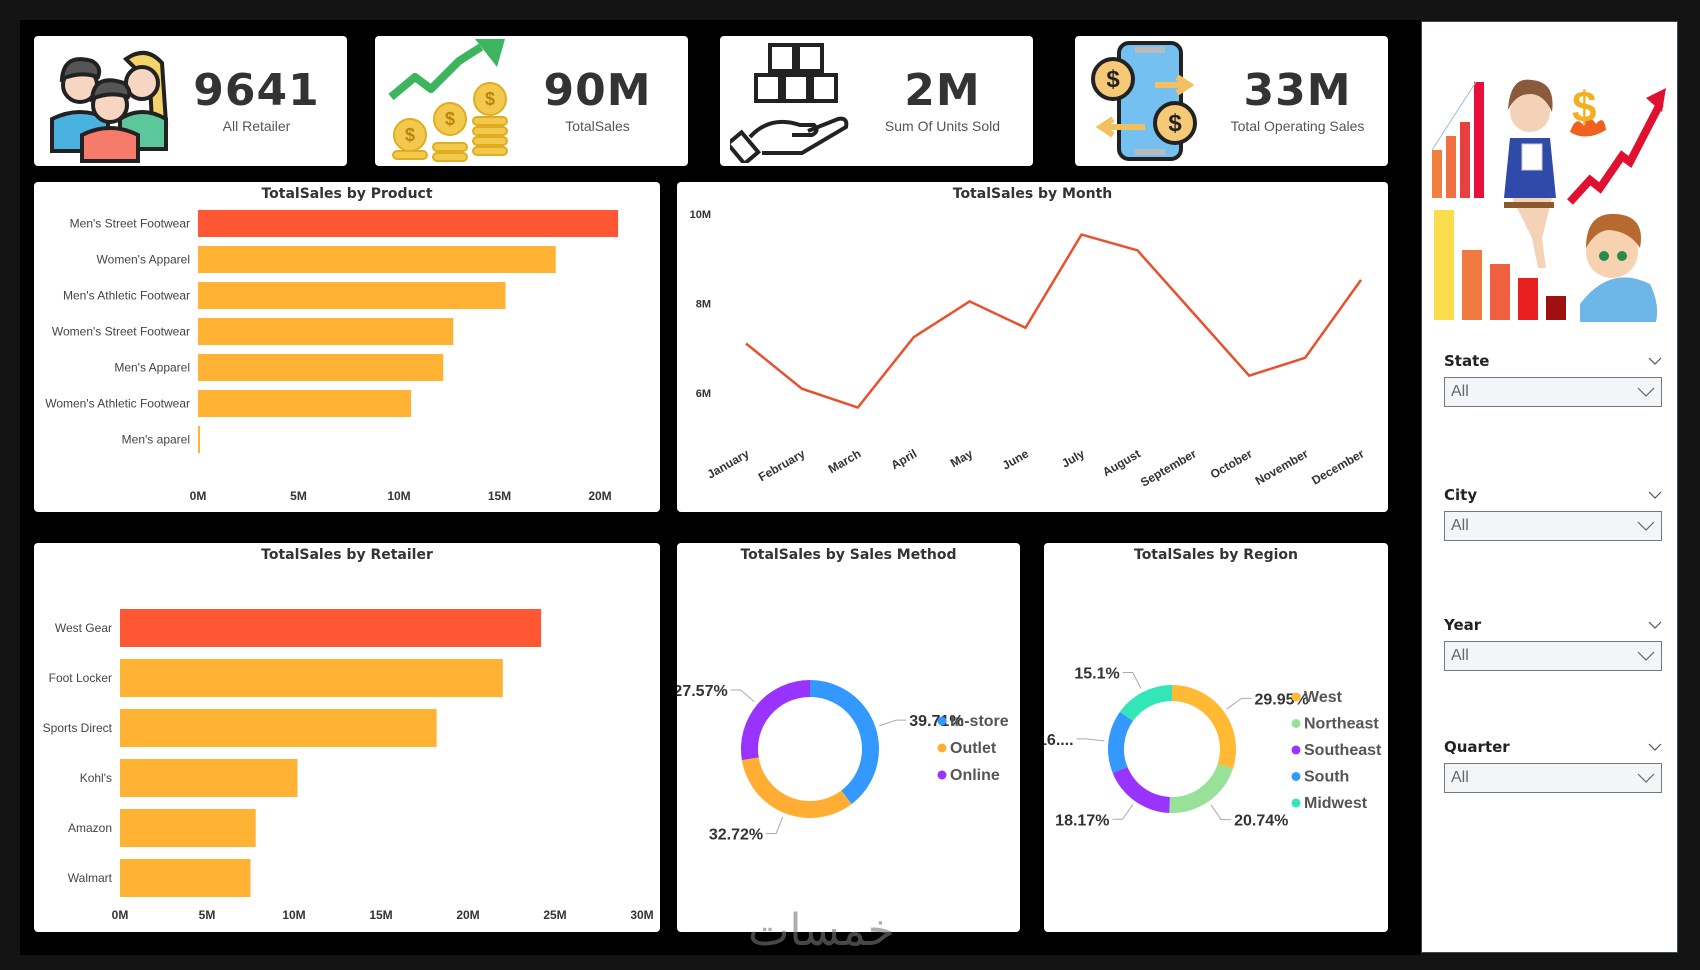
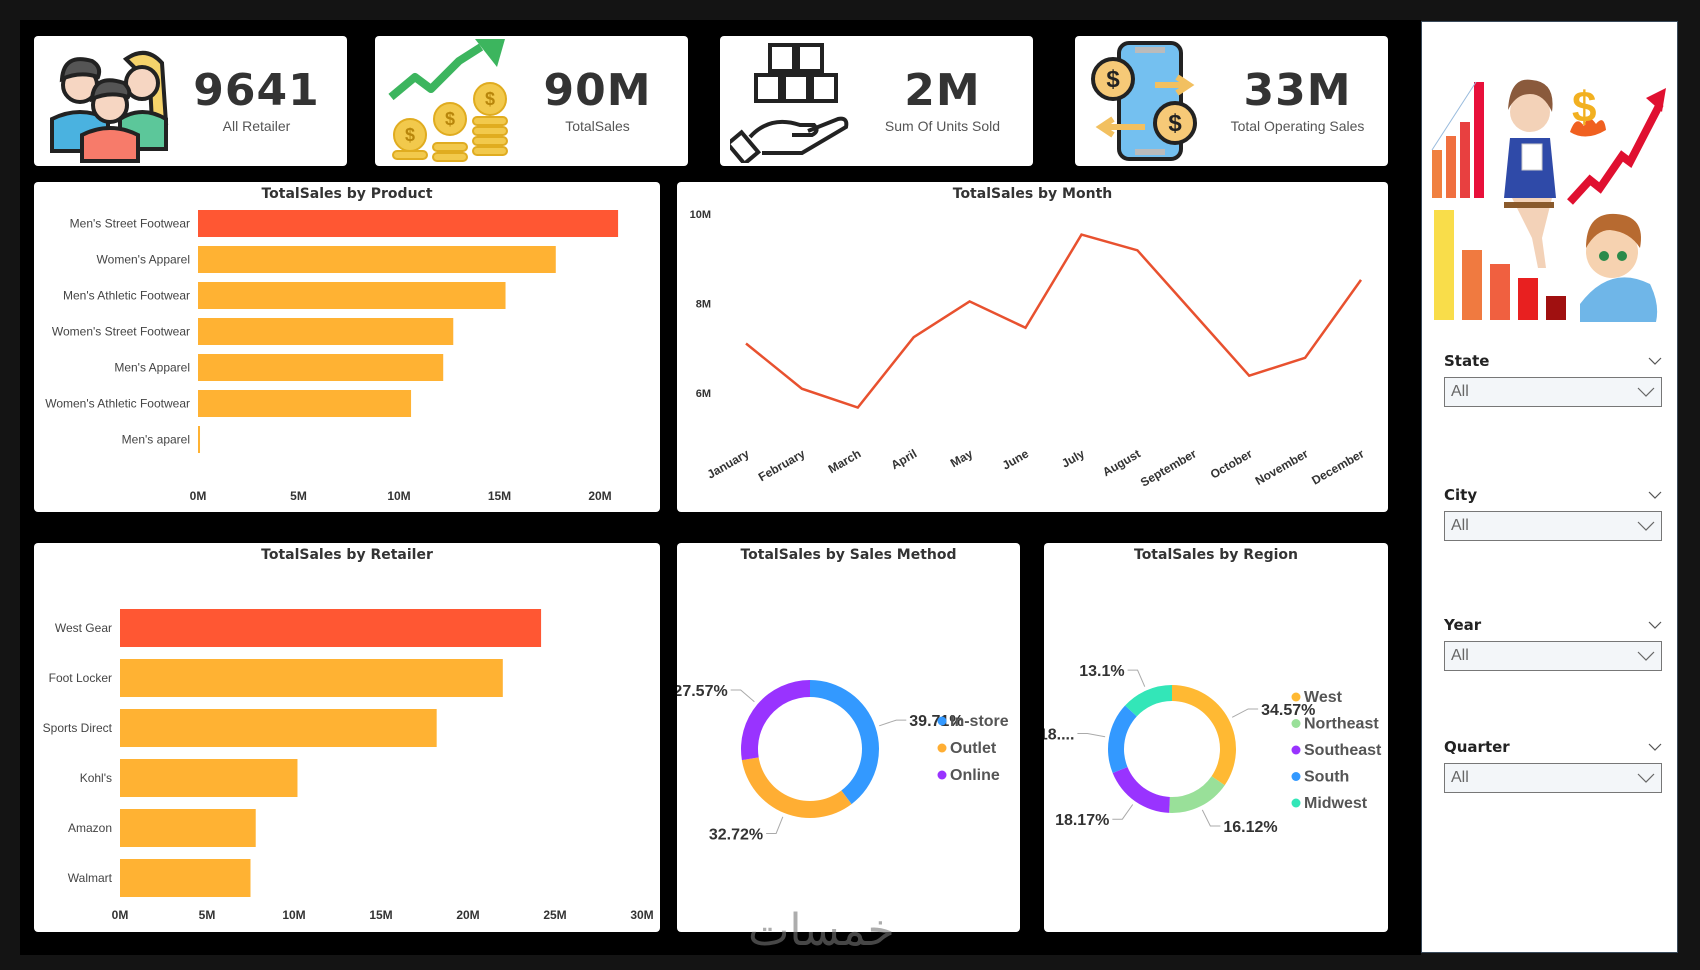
TotalSales by Region/West: 29.95% -> 34.57%
TotalSales by Region/Northeast: 20.74% -> 16.12%
TotalSales by Region/South: 16 -> 18
TotalSales by Region/Midwest: 15.1% -> 13.1%
